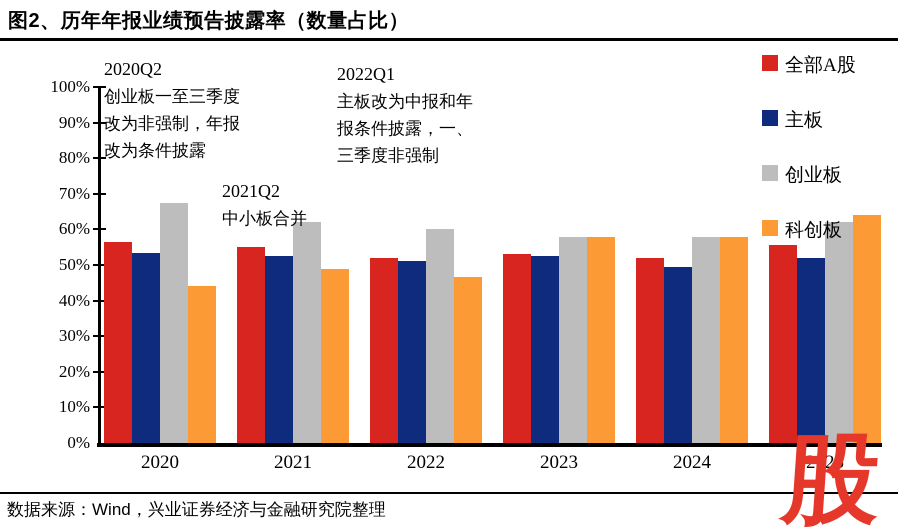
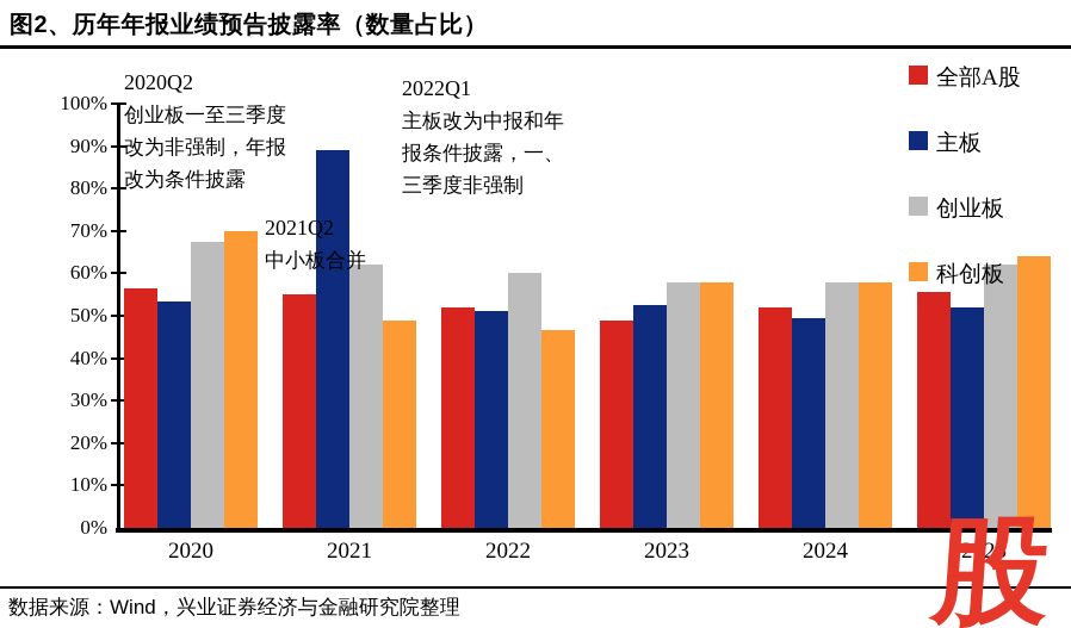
科创板/2020: 44% -> 70%
主板/2021: 52% -> 89%
全部A股/2023: 53% -> 49%
